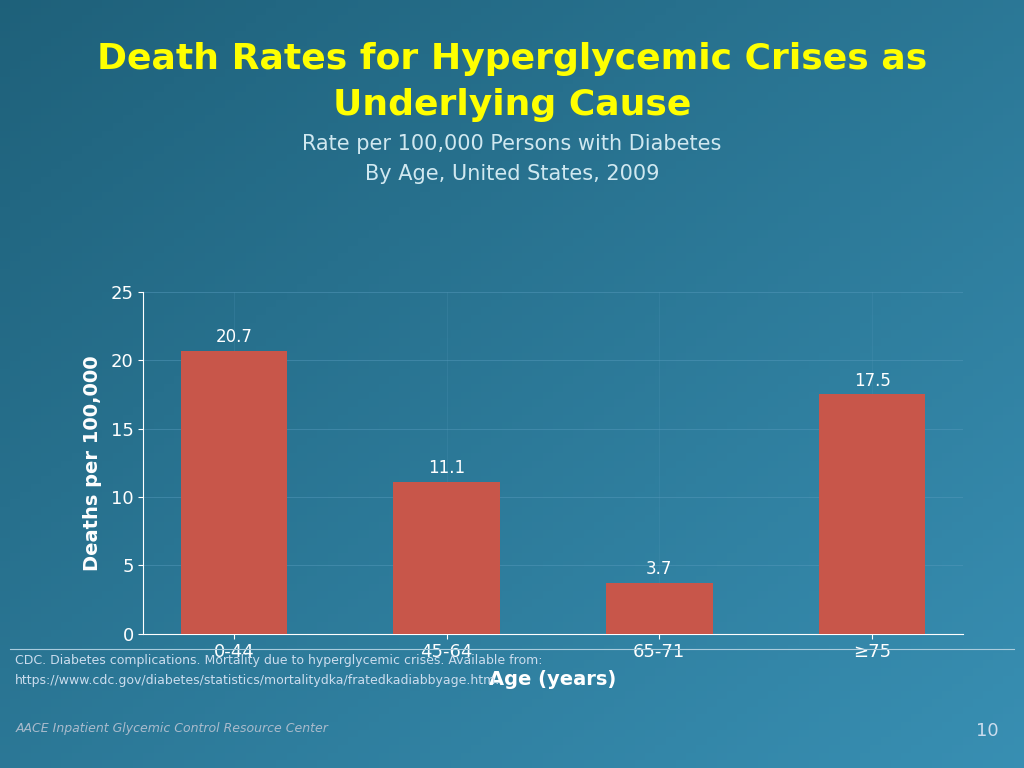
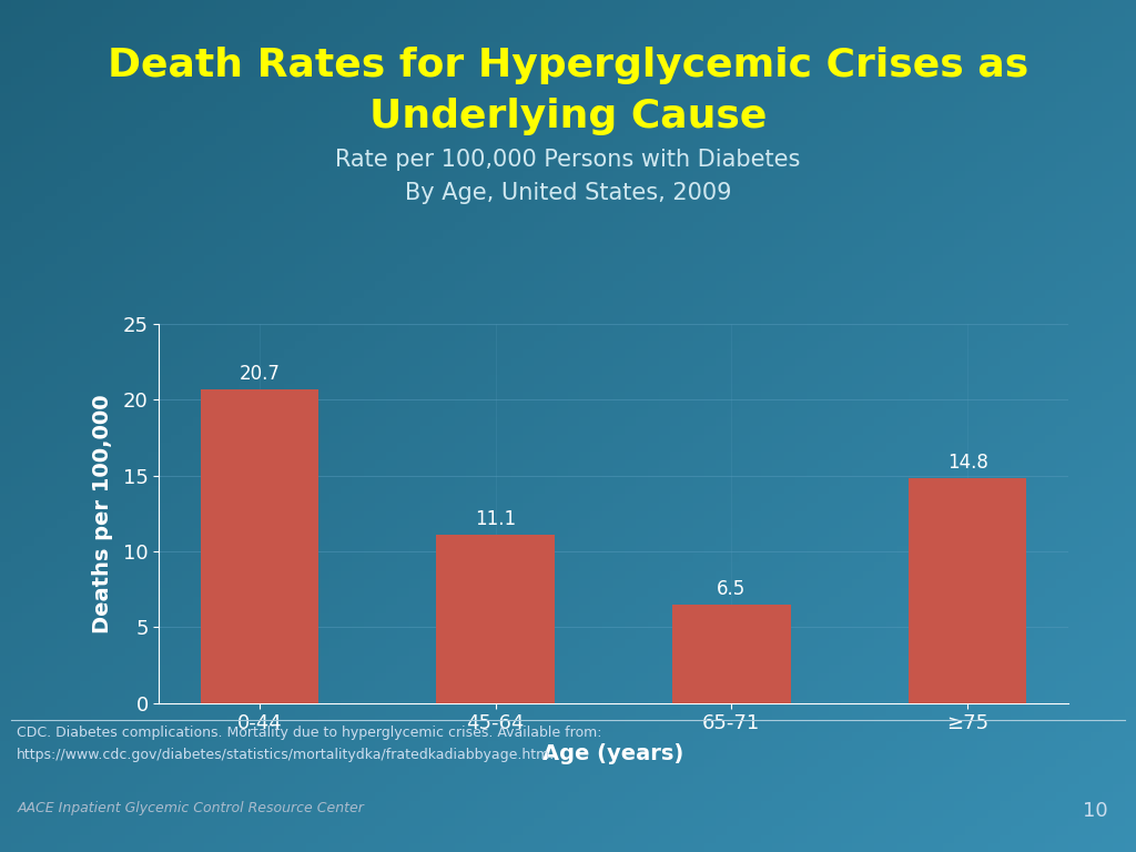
65-71: 3.7 -> 6.5
≥75: 17.5 -> 14.8
